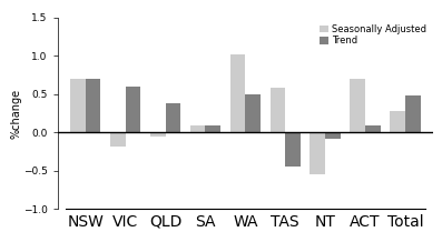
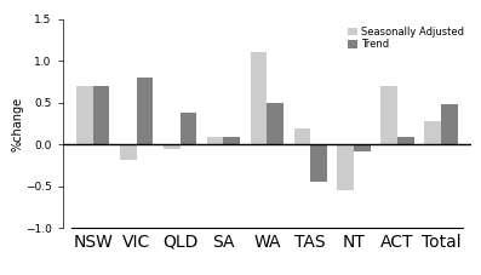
Trend/VIC: 0.60 -> 0.80
Seasonally Adjusted/WA: 1.02 -> 1.10
Seasonally Adjusted/TAS: 0.58 -> 0.20
